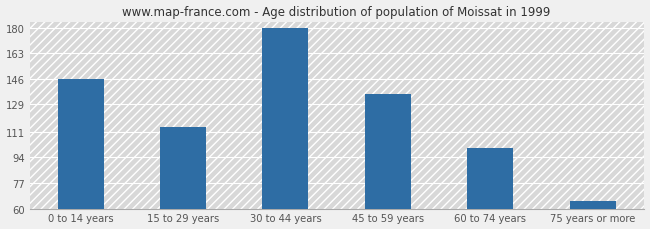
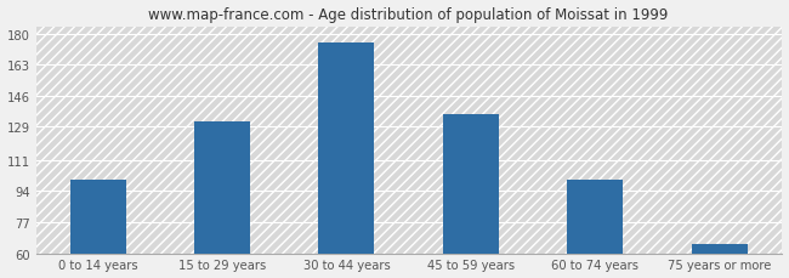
0 to 14 years: 146 -> 100
15 to 29 years: 114 -> 132
30 to 44 years: 180 -> 175
